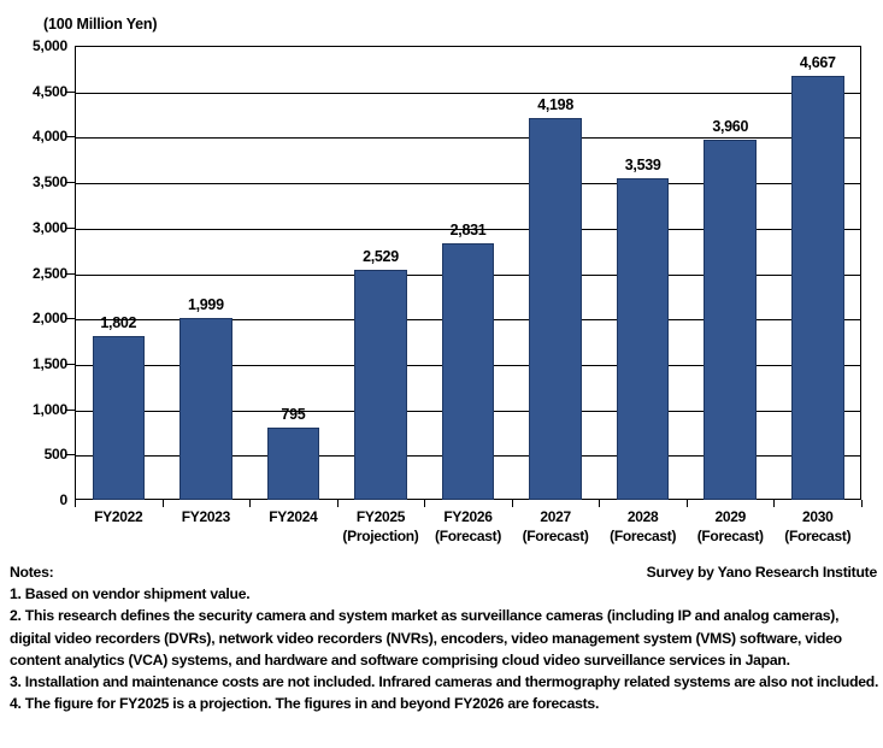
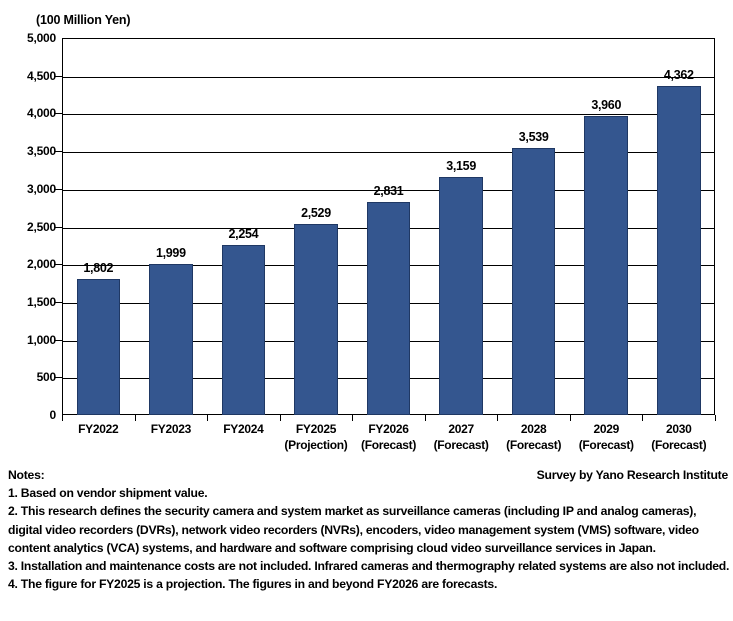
FY2024: 795 -> 2,254
2027: 4,198 -> 3,159
2030: 4,667 -> 4,362
